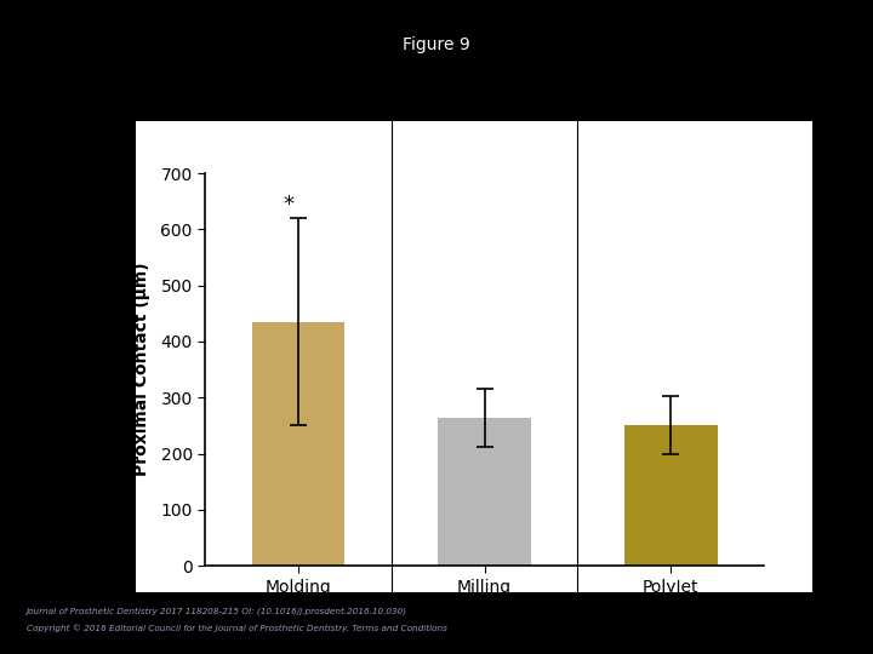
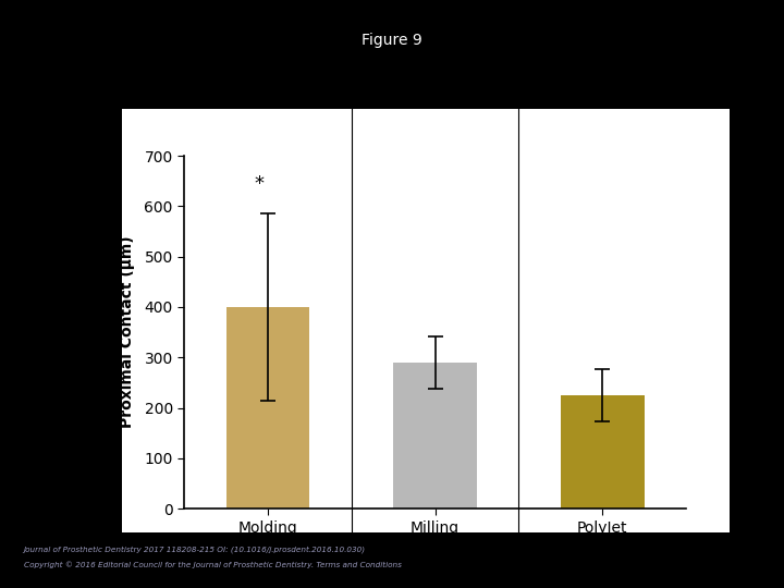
Molding: 435 -> 400
Milling: 263 -> 290
PolyJet: 250 -> 225
